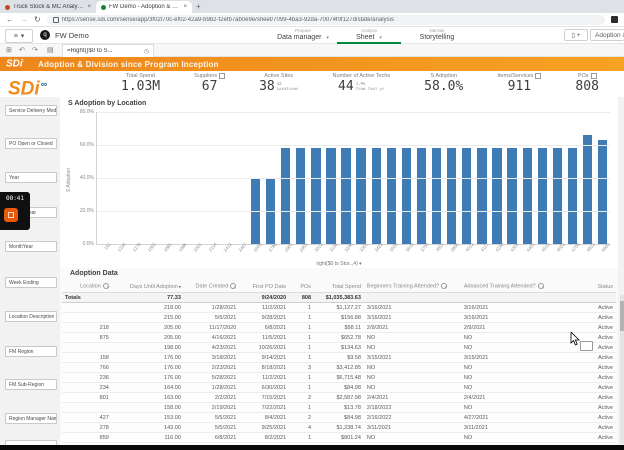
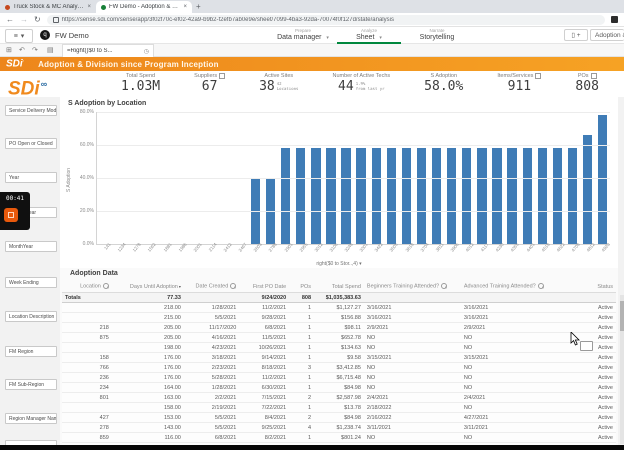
4920: 63% -> 78%
